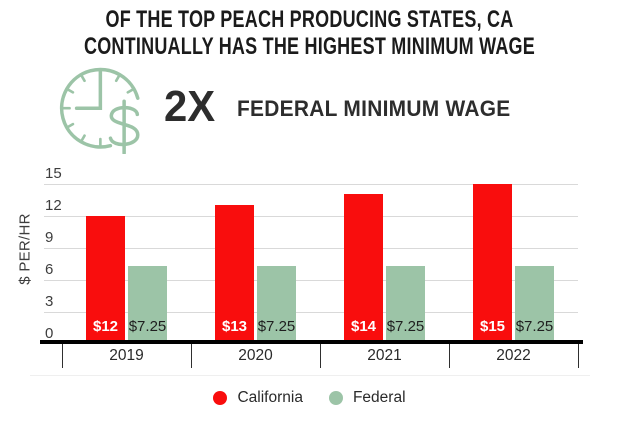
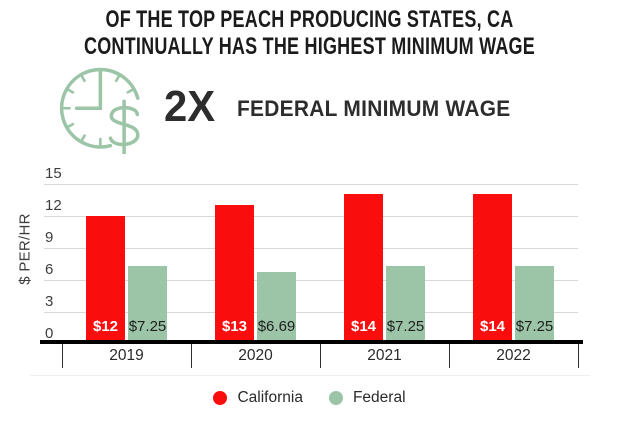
Federal/2020: $7.25 -> $6.69
California/2022: $15 -> $14
